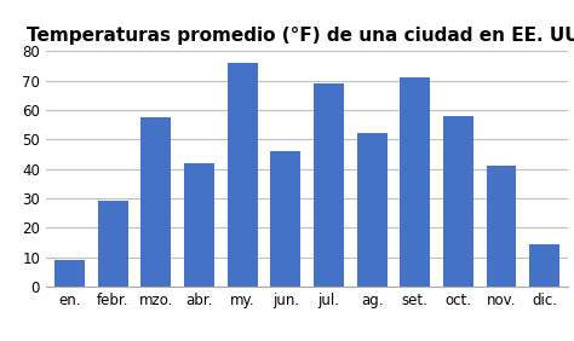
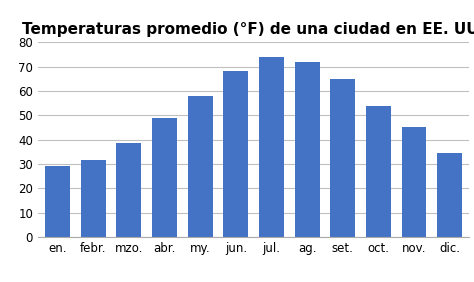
en.: 9.0 -> 29.0
febr.: 29.0 -> 31.5
mzo.: 57.5 -> 38.5
abr.: 42.0 -> 49.0
my.: 76.0 -> 58.0
jun.: 46.0 -> 68.0
jul.: 69.0 -> 74.0
ag.: 52.0 -> 72.0
set.: 71.0 -> 65.0
oct.: 58.0 -> 54.0
nov.: 41.0 -> 45.0
dic.: 14.5 -> 34.5
